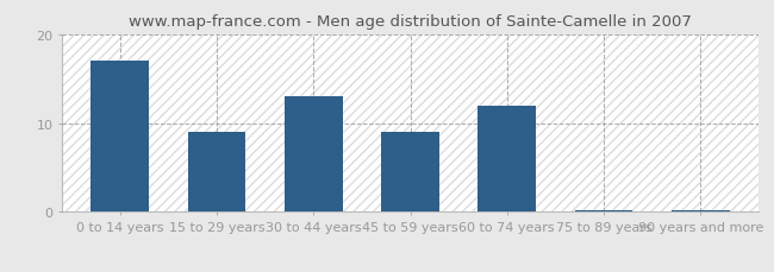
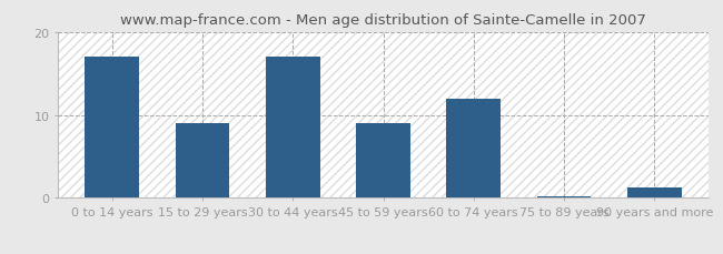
30 to 44 years: 13.0 -> 17.0
90 years and more: 0.2 -> 1.2
